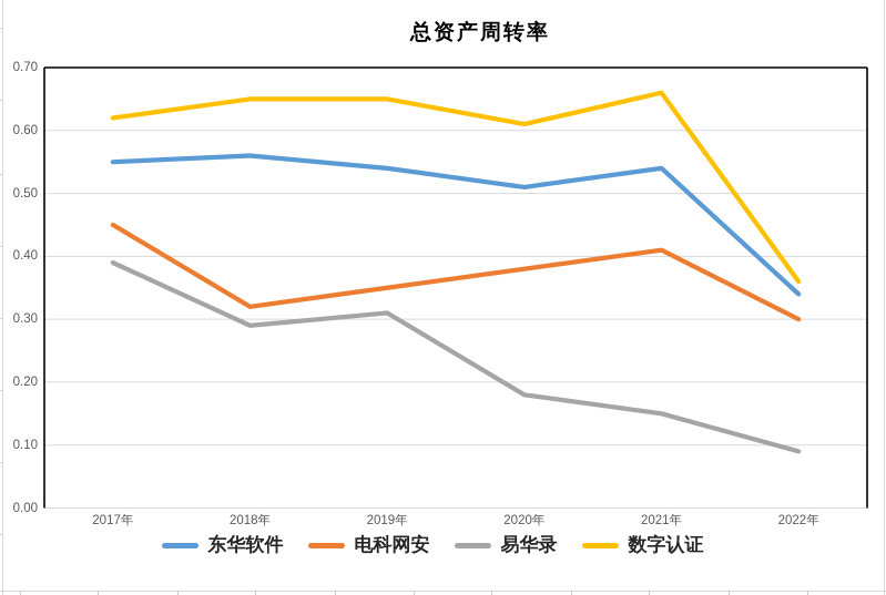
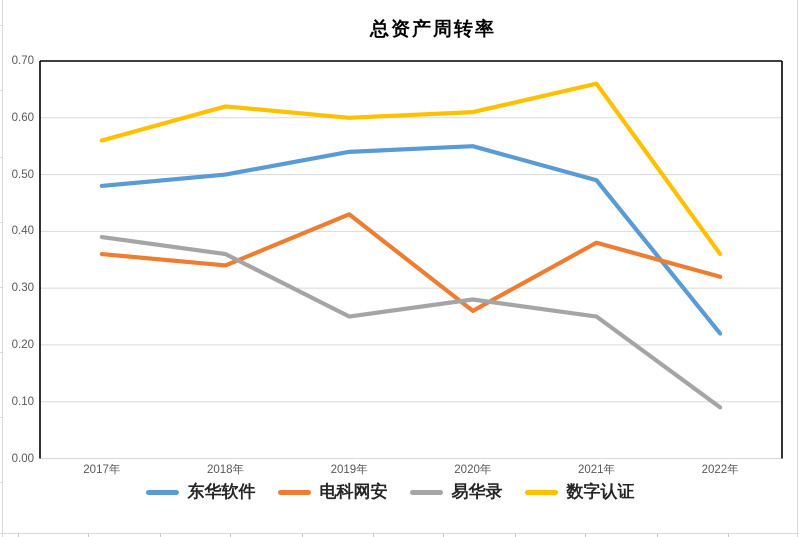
东华软件/2017年: 0.55 -> 0.48
电科网安/2017年: 0.45 -> 0.36
数字认证/2017年: 0.62 -> 0.56
东华软件/2018年: 0.56 -> 0.50
电科网安/2018年: 0.32 -> 0.34
易华录/2018年: 0.29 -> 0.36
数字认证/2018年: 0.65 -> 0.62
电科网安/2019年: 0.35 -> 0.43
易华录/2019年: 0.31 -> 0.25
数字认证/2019年: 0.65 -> 0.60
东华软件/2020年: 0.51 -> 0.55
电科网安/2020年: 0.38 -> 0.26
易华录/2020年: 0.18 -> 0.28
东华软件/2021年: 0.54 -> 0.49
电科网安/2021年: 0.41 -> 0.38
易华录/2021年: 0.15 -> 0.25
东华软件/2022年: 0.34 -> 0.22
电科网安/2022年: 0.30 -> 0.32
